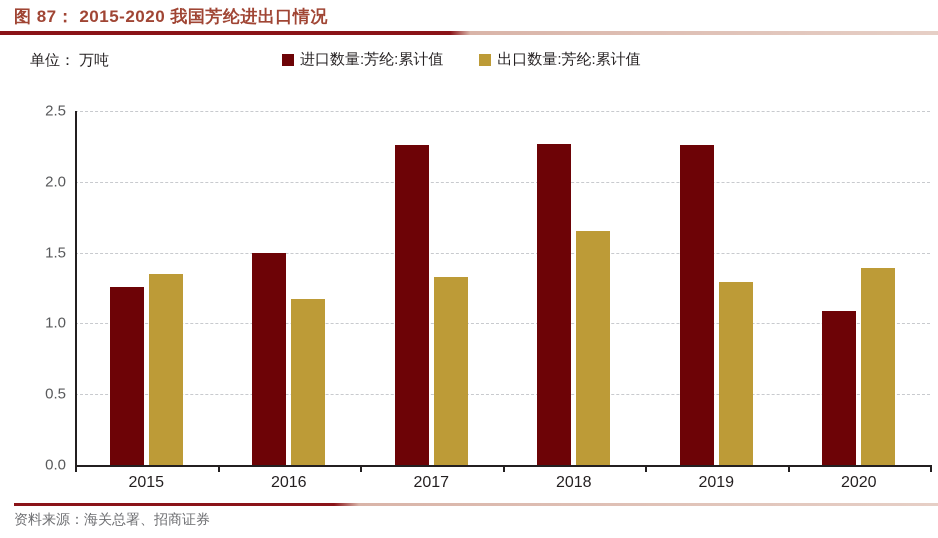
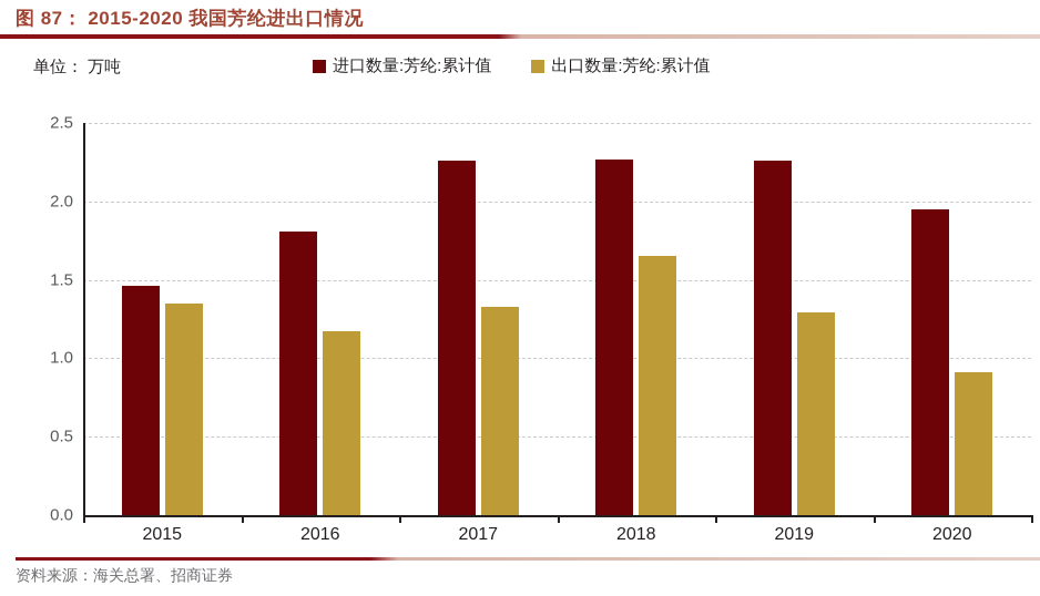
进口数量:芳纶:累计值/2015: 1.26 -> 1.46
进口数量:芳纶:累计值/2016: 1.50 -> 1.81
进口数量:芳纶:累计值/2020: 1.09 -> 1.95
出口数量:芳纶:累计值/2020: 1.39 -> 0.91
